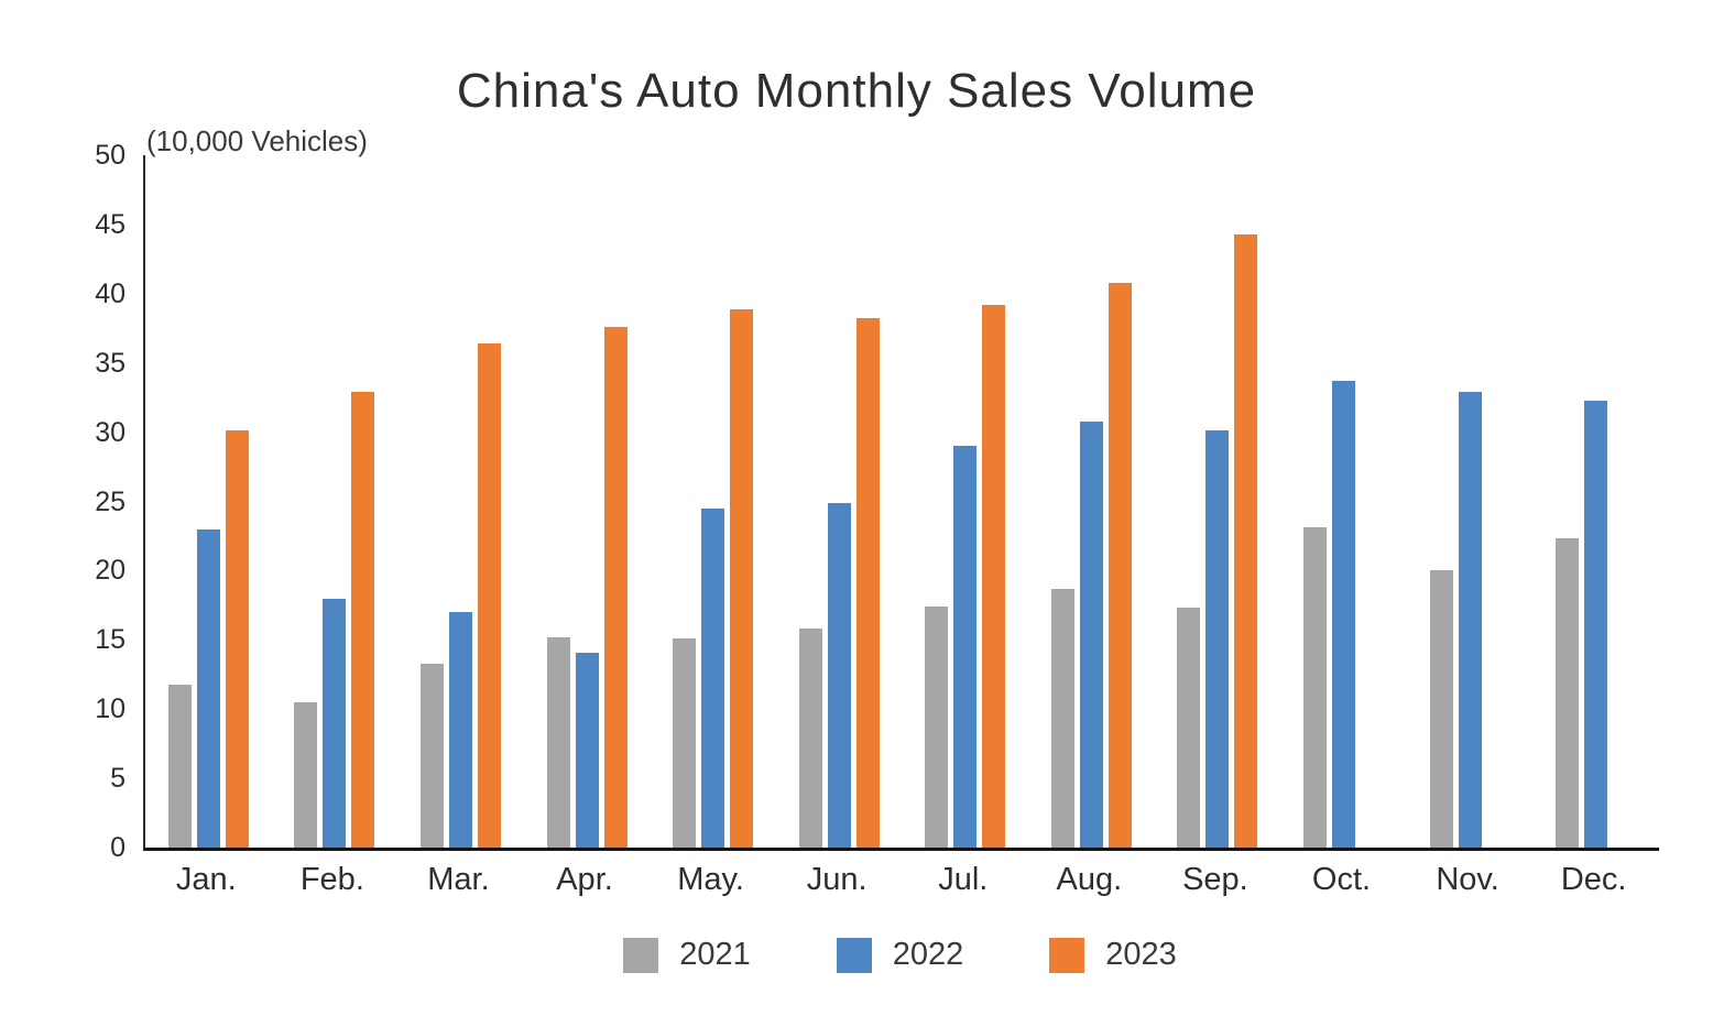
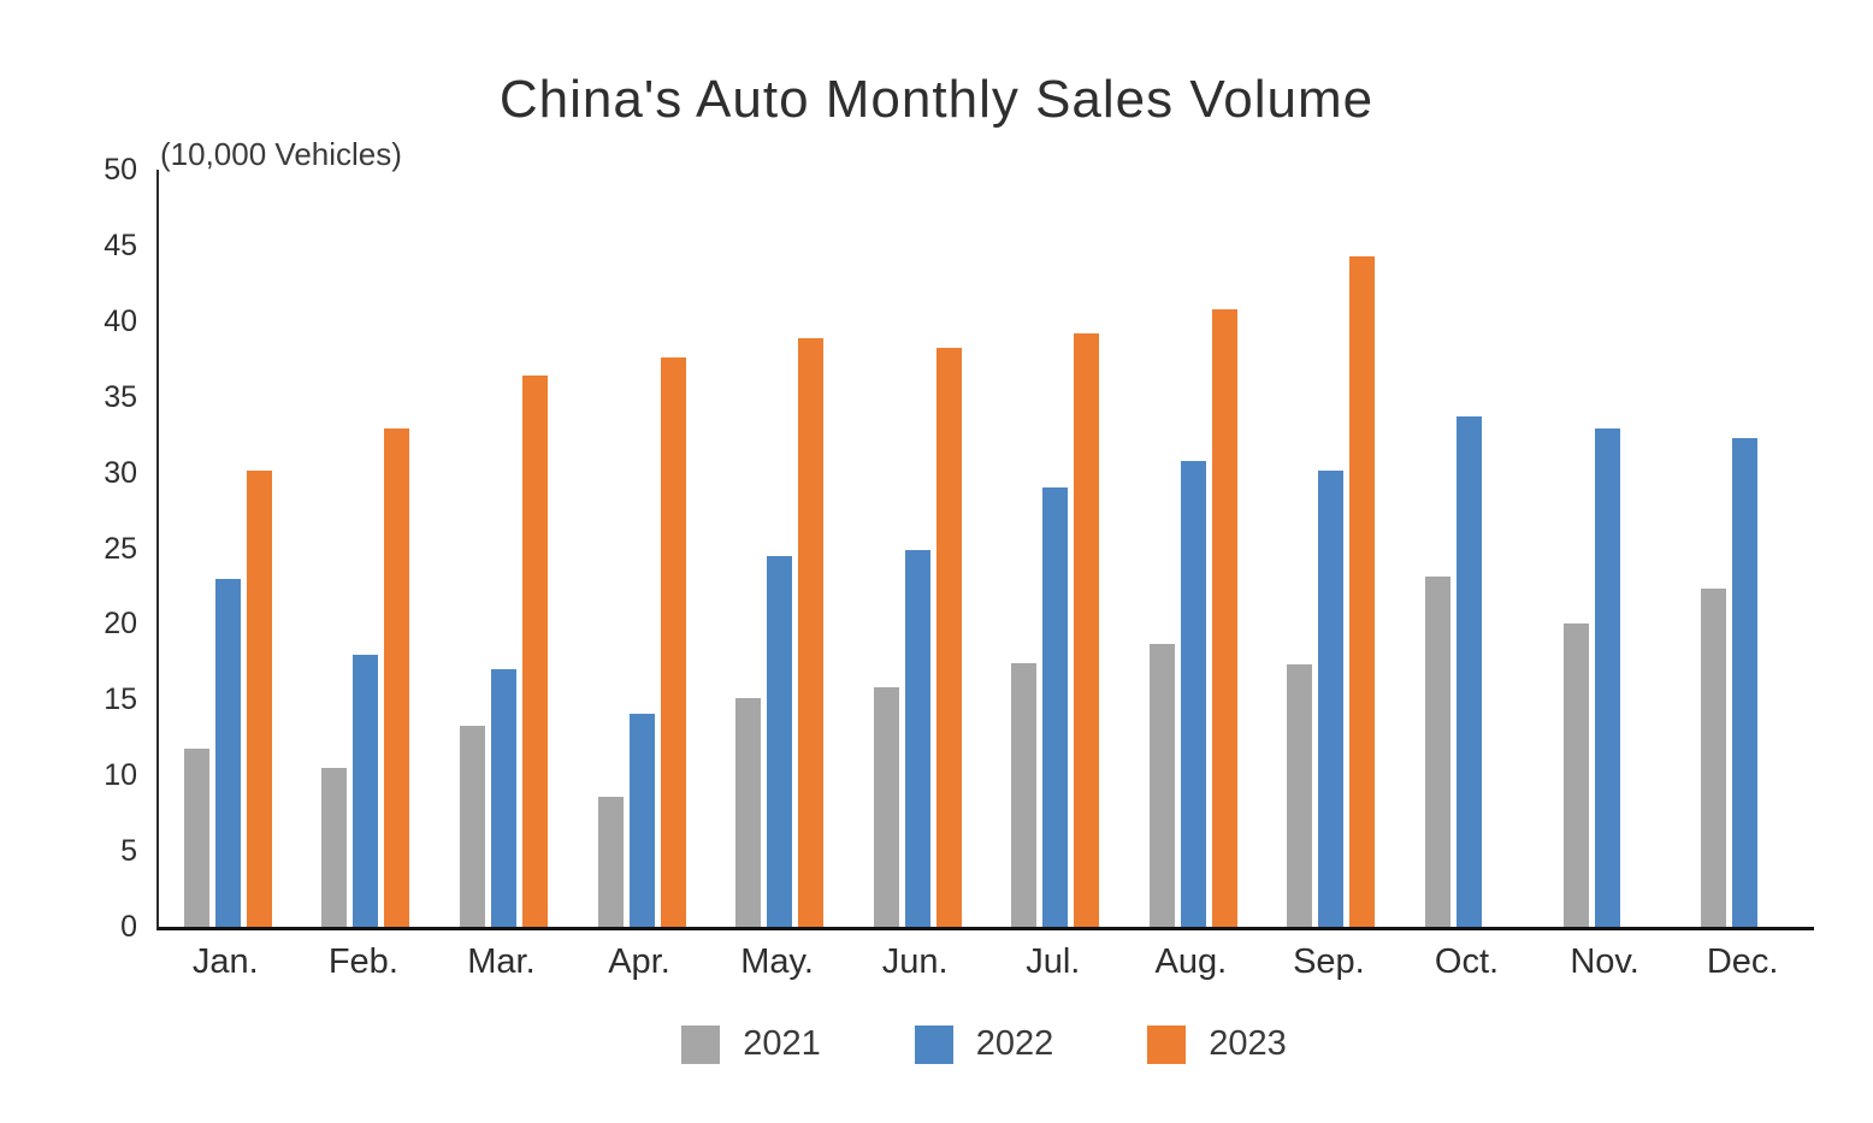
2021/Apr.: 15.2 -> 8.6
